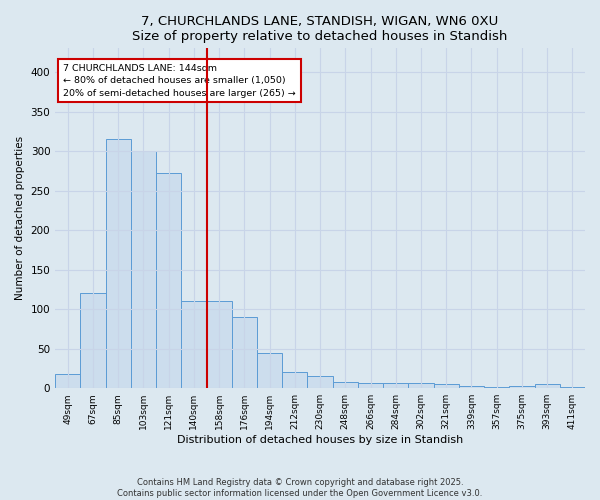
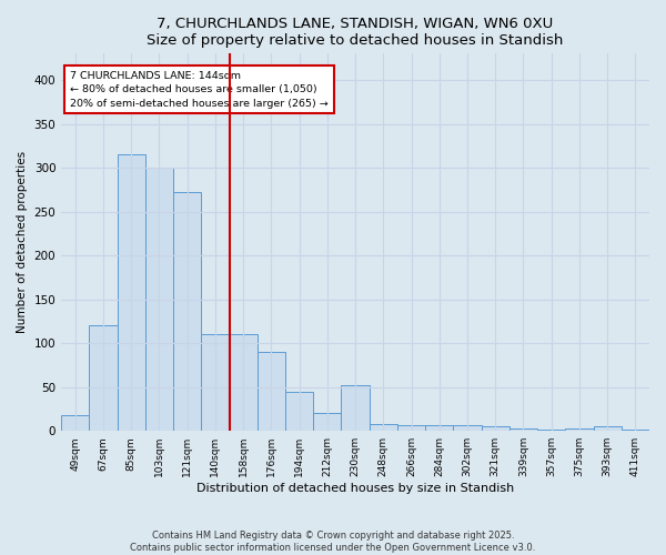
230sqm: 15 -> 52
